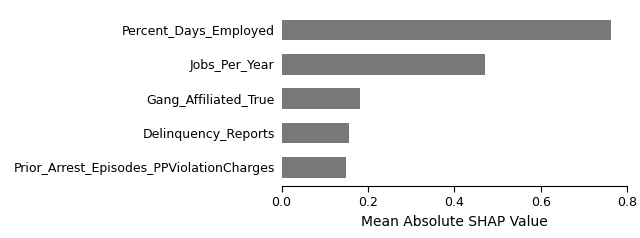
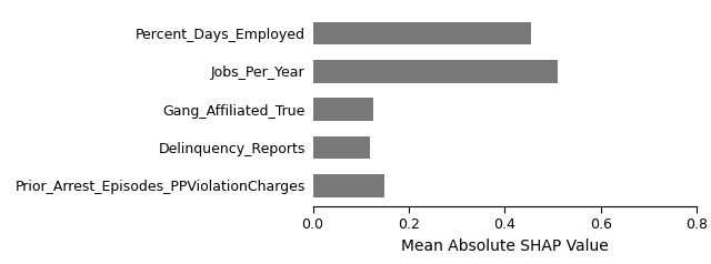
Percent_Days_Employed: 0.762 -> 0.455
Jobs_Per_Year: 0.470 -> 0.510
Gang_Affiliated_True: 0.182 -> 0.125
Delinquency_Reports: 0.155 -> 0.120
